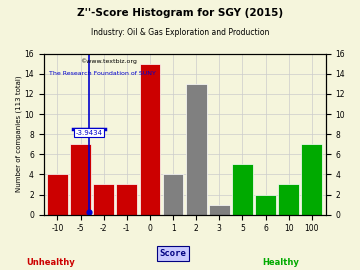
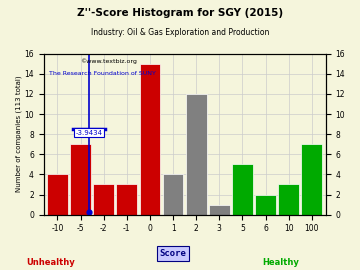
2: 13 -> 12
